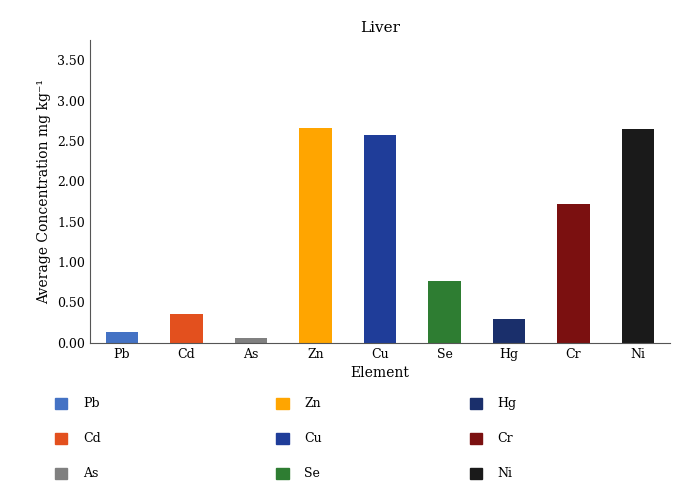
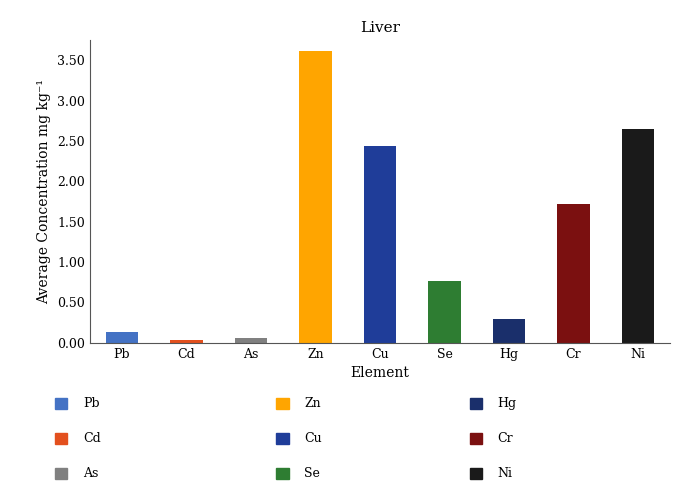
Cd: 0.36 -> 0.03
Zn: 2.66 -> 3.62
Cu: 2.58 -> 2.44
